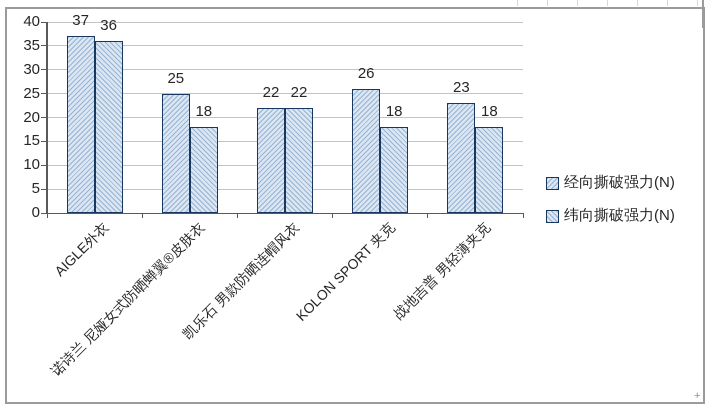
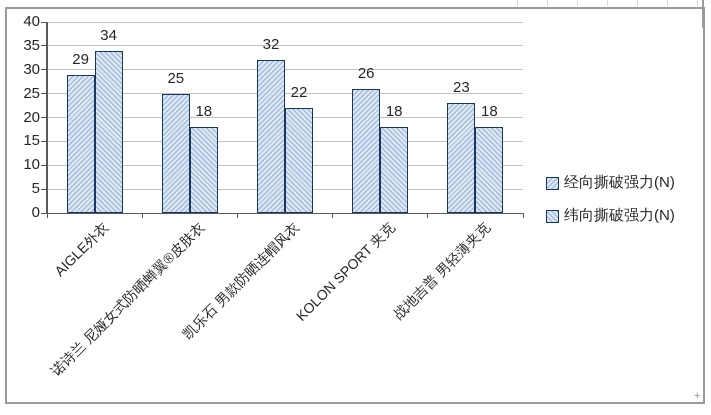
经向撕破强力(N)/AIGLE外衣: 37 -> 29
纬向撕破强力(N)/AIGLE外衣: 36 -> 34
经向撕破强力(N)/凯乐石 男款防晒连帽风衣: 22 -> 32
